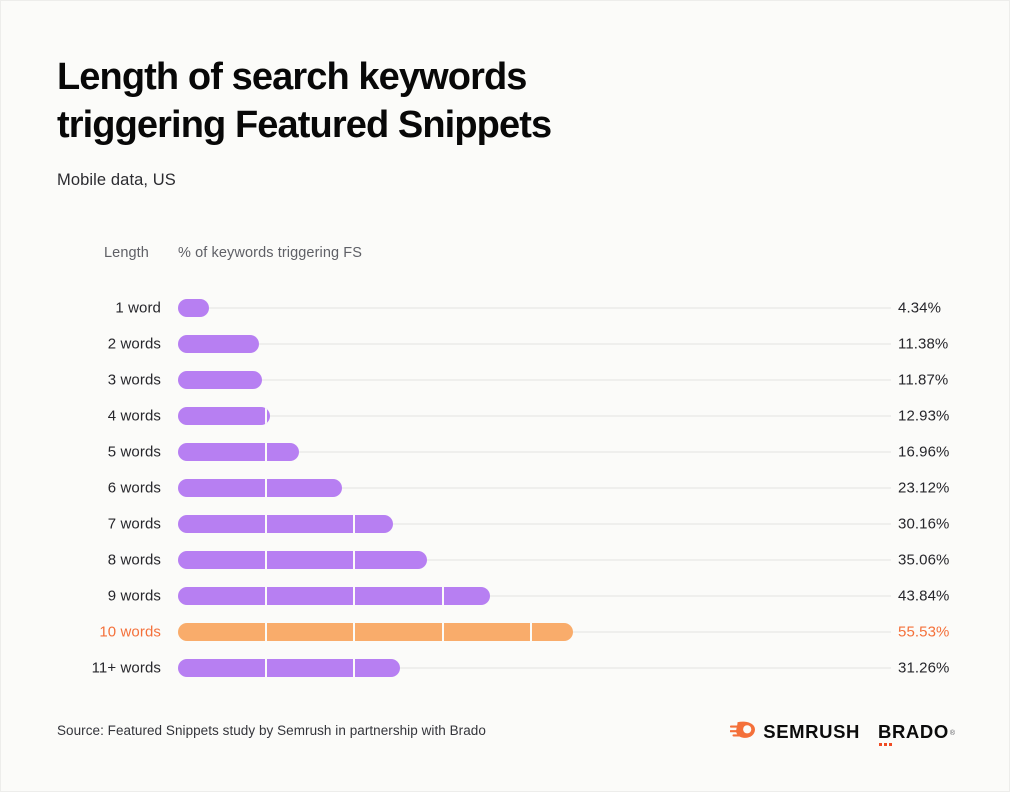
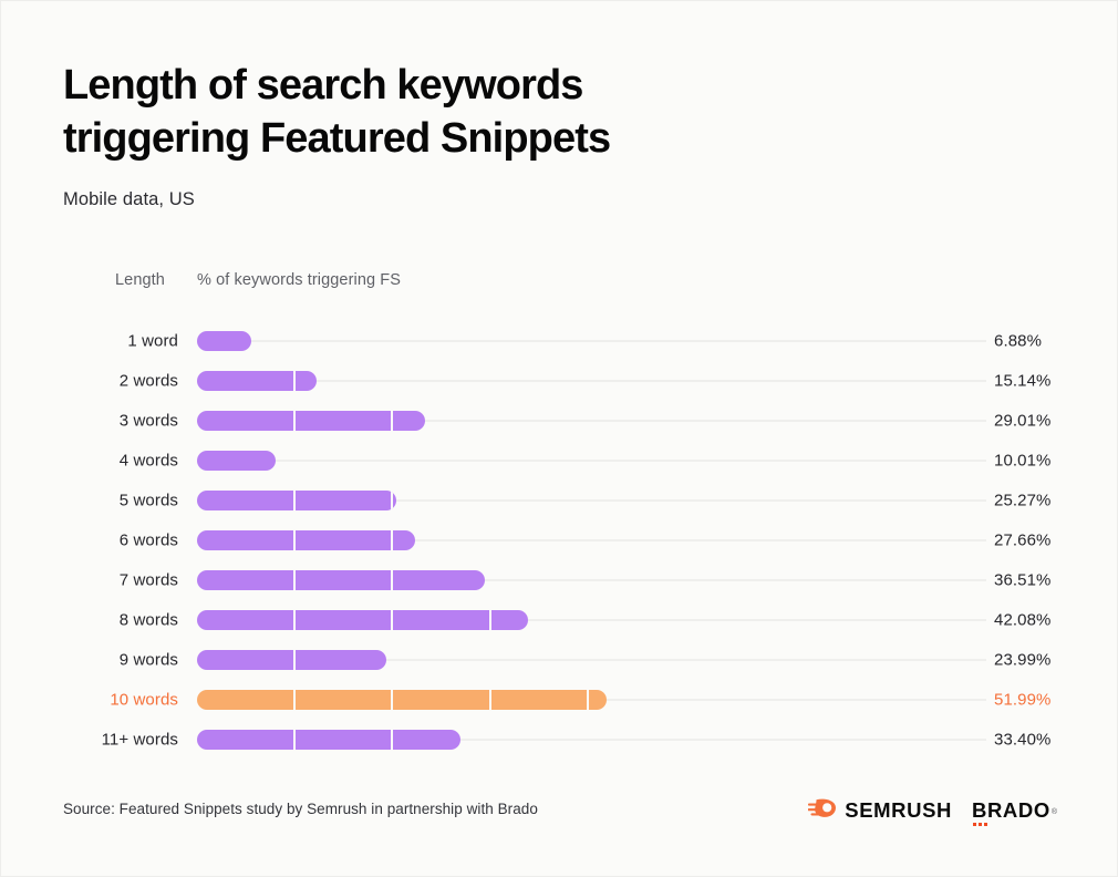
1 word: 4.34% -> 6.88%
2 words: 11.38% -> 15.14%
3 words: 11.87% -> 29.01%
4 words: 12.93% -> 10.01%
5 words: 16.96% -> 25.27%
6 words: 23.12% -> 27.66%
7 words: 30.16% -> 36.51%
8 words: 35.06% -> 42.08%
9 words: 43.84% -> 23.99%
10 words: 55.53% -> 51.99%
11+ words: 31.26% -> 33.40%
